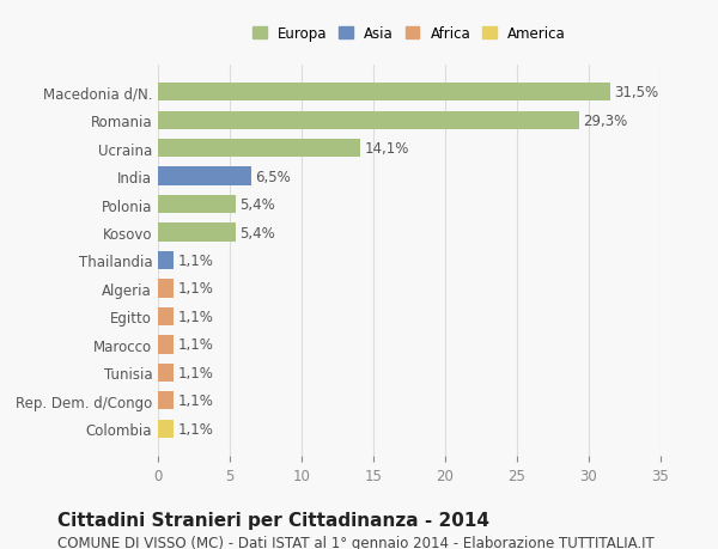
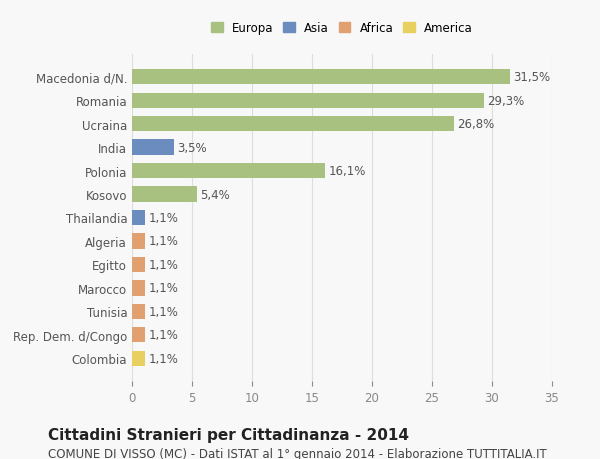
Ucraina: 14,1% -> 26,8%
India: 6,5% -> 3,5%
Polonia: 5,4% -> 16,1%
